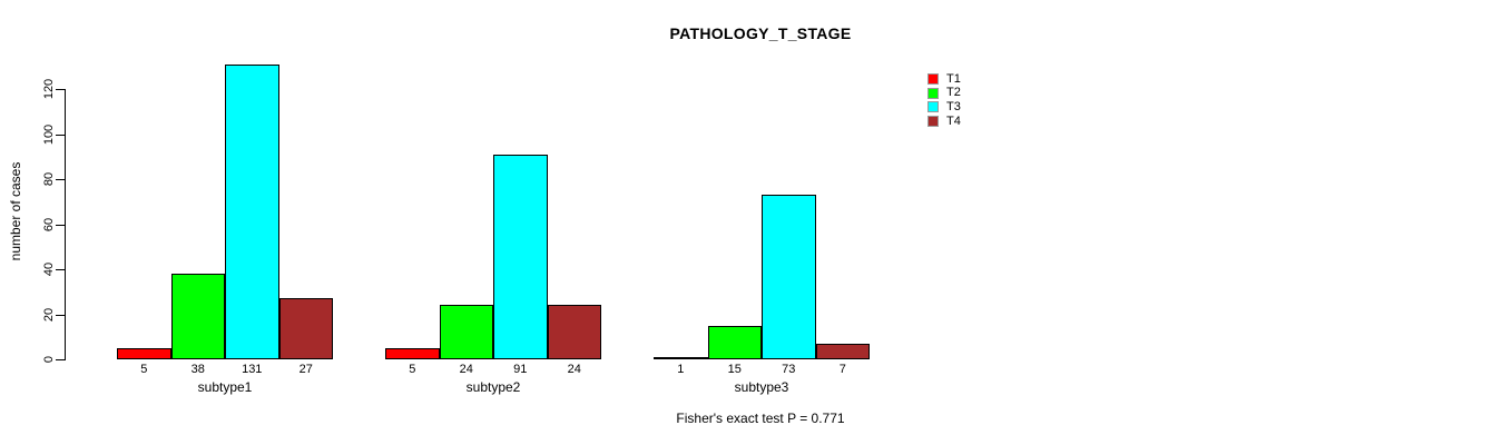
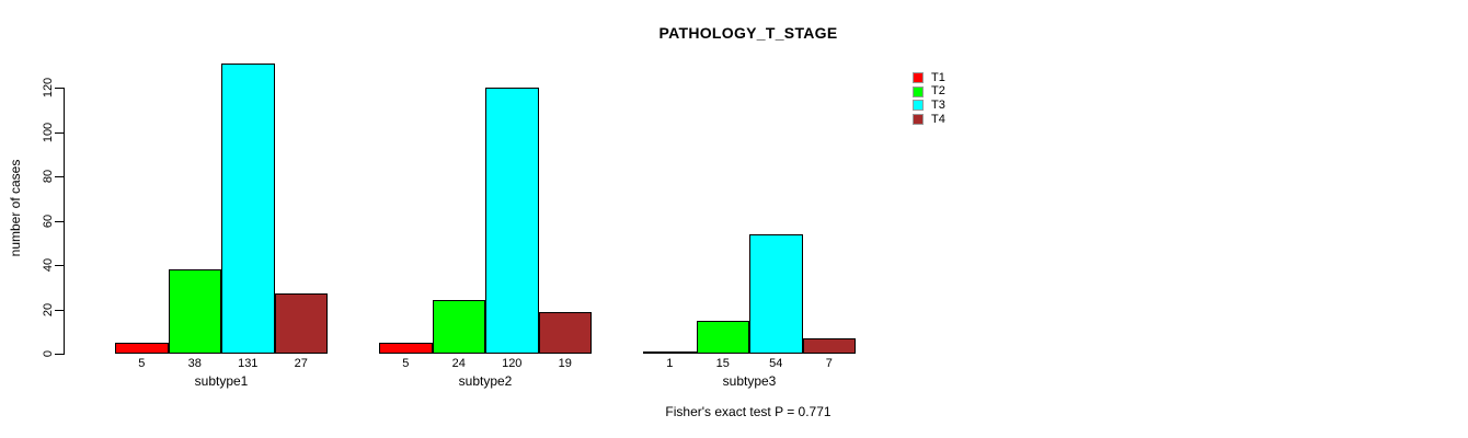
T3/subtype2: 91 -> 120
T4/subtype2: 24 -> 19
T3/subtype3: 73 -> 54
